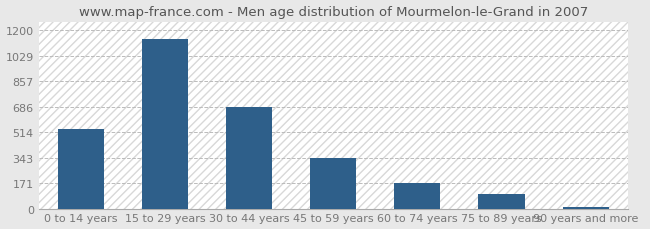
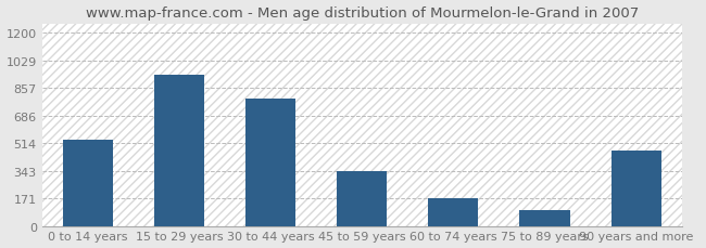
15 to 29 years: 1140 -> 940
30 to 44 years: 690 -> 790
90 years and more: 10 -> 470
